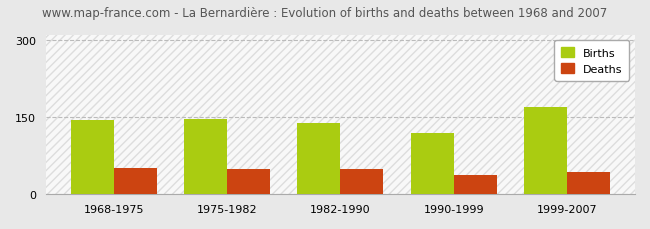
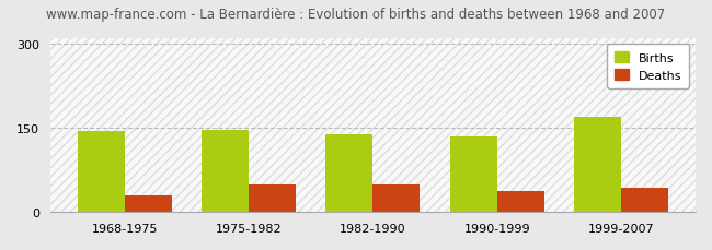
Deaths/1968-1975: 52 -> 30
Births/1990-1999: 120 -> 135
